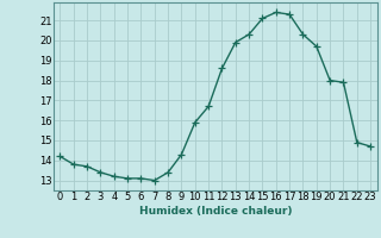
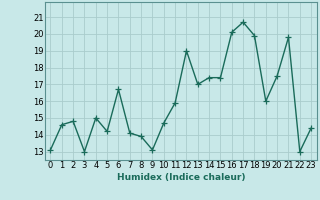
0: 14.2 -> 13.1
1: 13.8 -> 14.6
2: 13.7 -> 14.8
3: 13.4 -> 13.0
4: 13.2 -> 15.0
5: 13.1 -> 14.2
6: 13.1 -> 16.7
7: 13.0 -> 14.1
8: 13.4 -> 13.9
9: 14.3 -> 13.1
10: 15.9 -> 14.7
11: 16.7 -> 15.9
12: 18.6 -> 19.0
13: 19.9 -> 17.0
14: 20.3 -> 17.4
15: 21.1 -> 17.4
16: 21.4 -> 20.1
17: 21.3 -> 20.7
18: 20.3 -> 19.9
19: 19.7 -> 16.0
20: 18.0 -> 17.5
21: 17.9 -> 19.8
22: 14.9 -> 13.0
23: 14.7 -> 14.4
